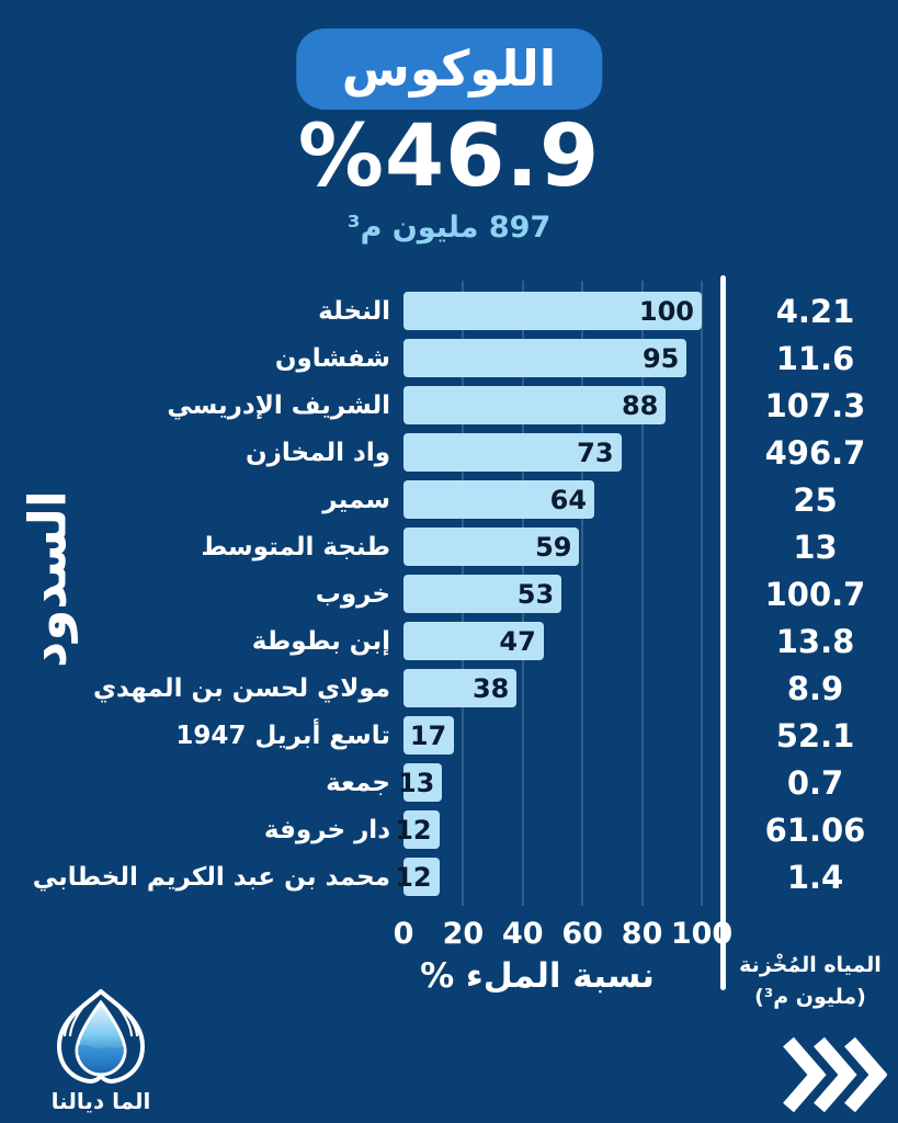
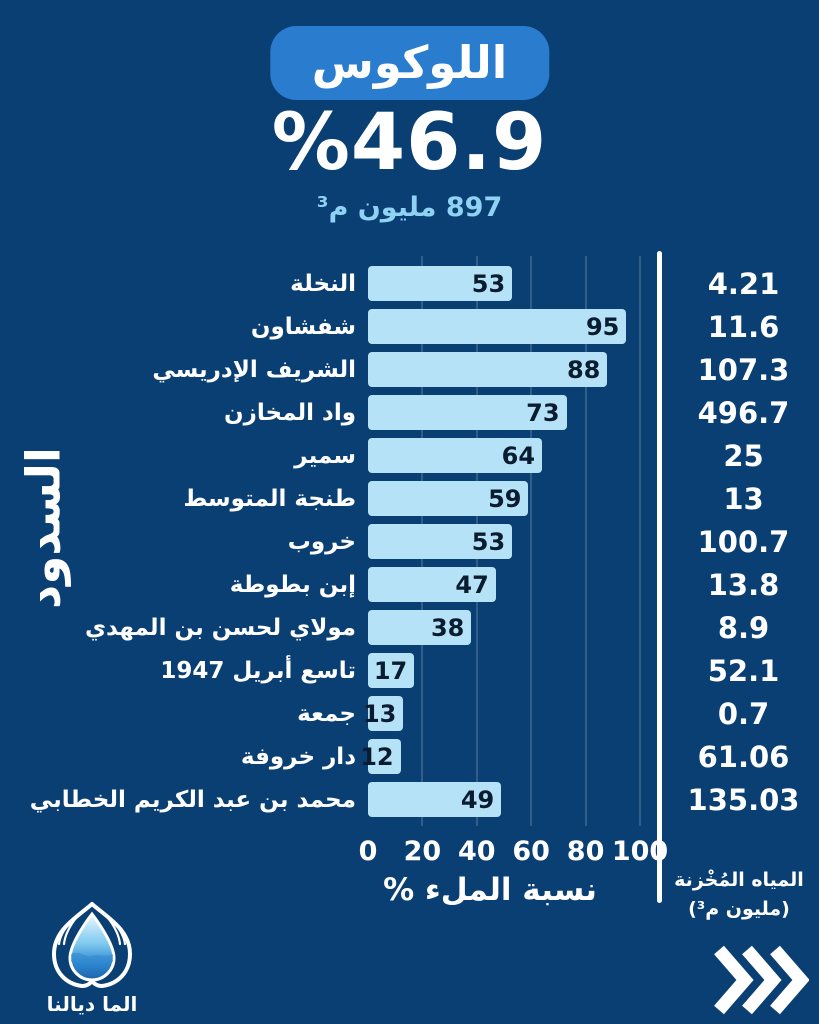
نسبة الملء %/النخلة: 100 -> 53
نسبة الملء %/محمد بن عبد الكريم الخطابي: 12 -> 49
المياه المُخْزنة (مليون م³)/محمد بن عبد الكريم الخطابي: 1.4 -> 135.03
